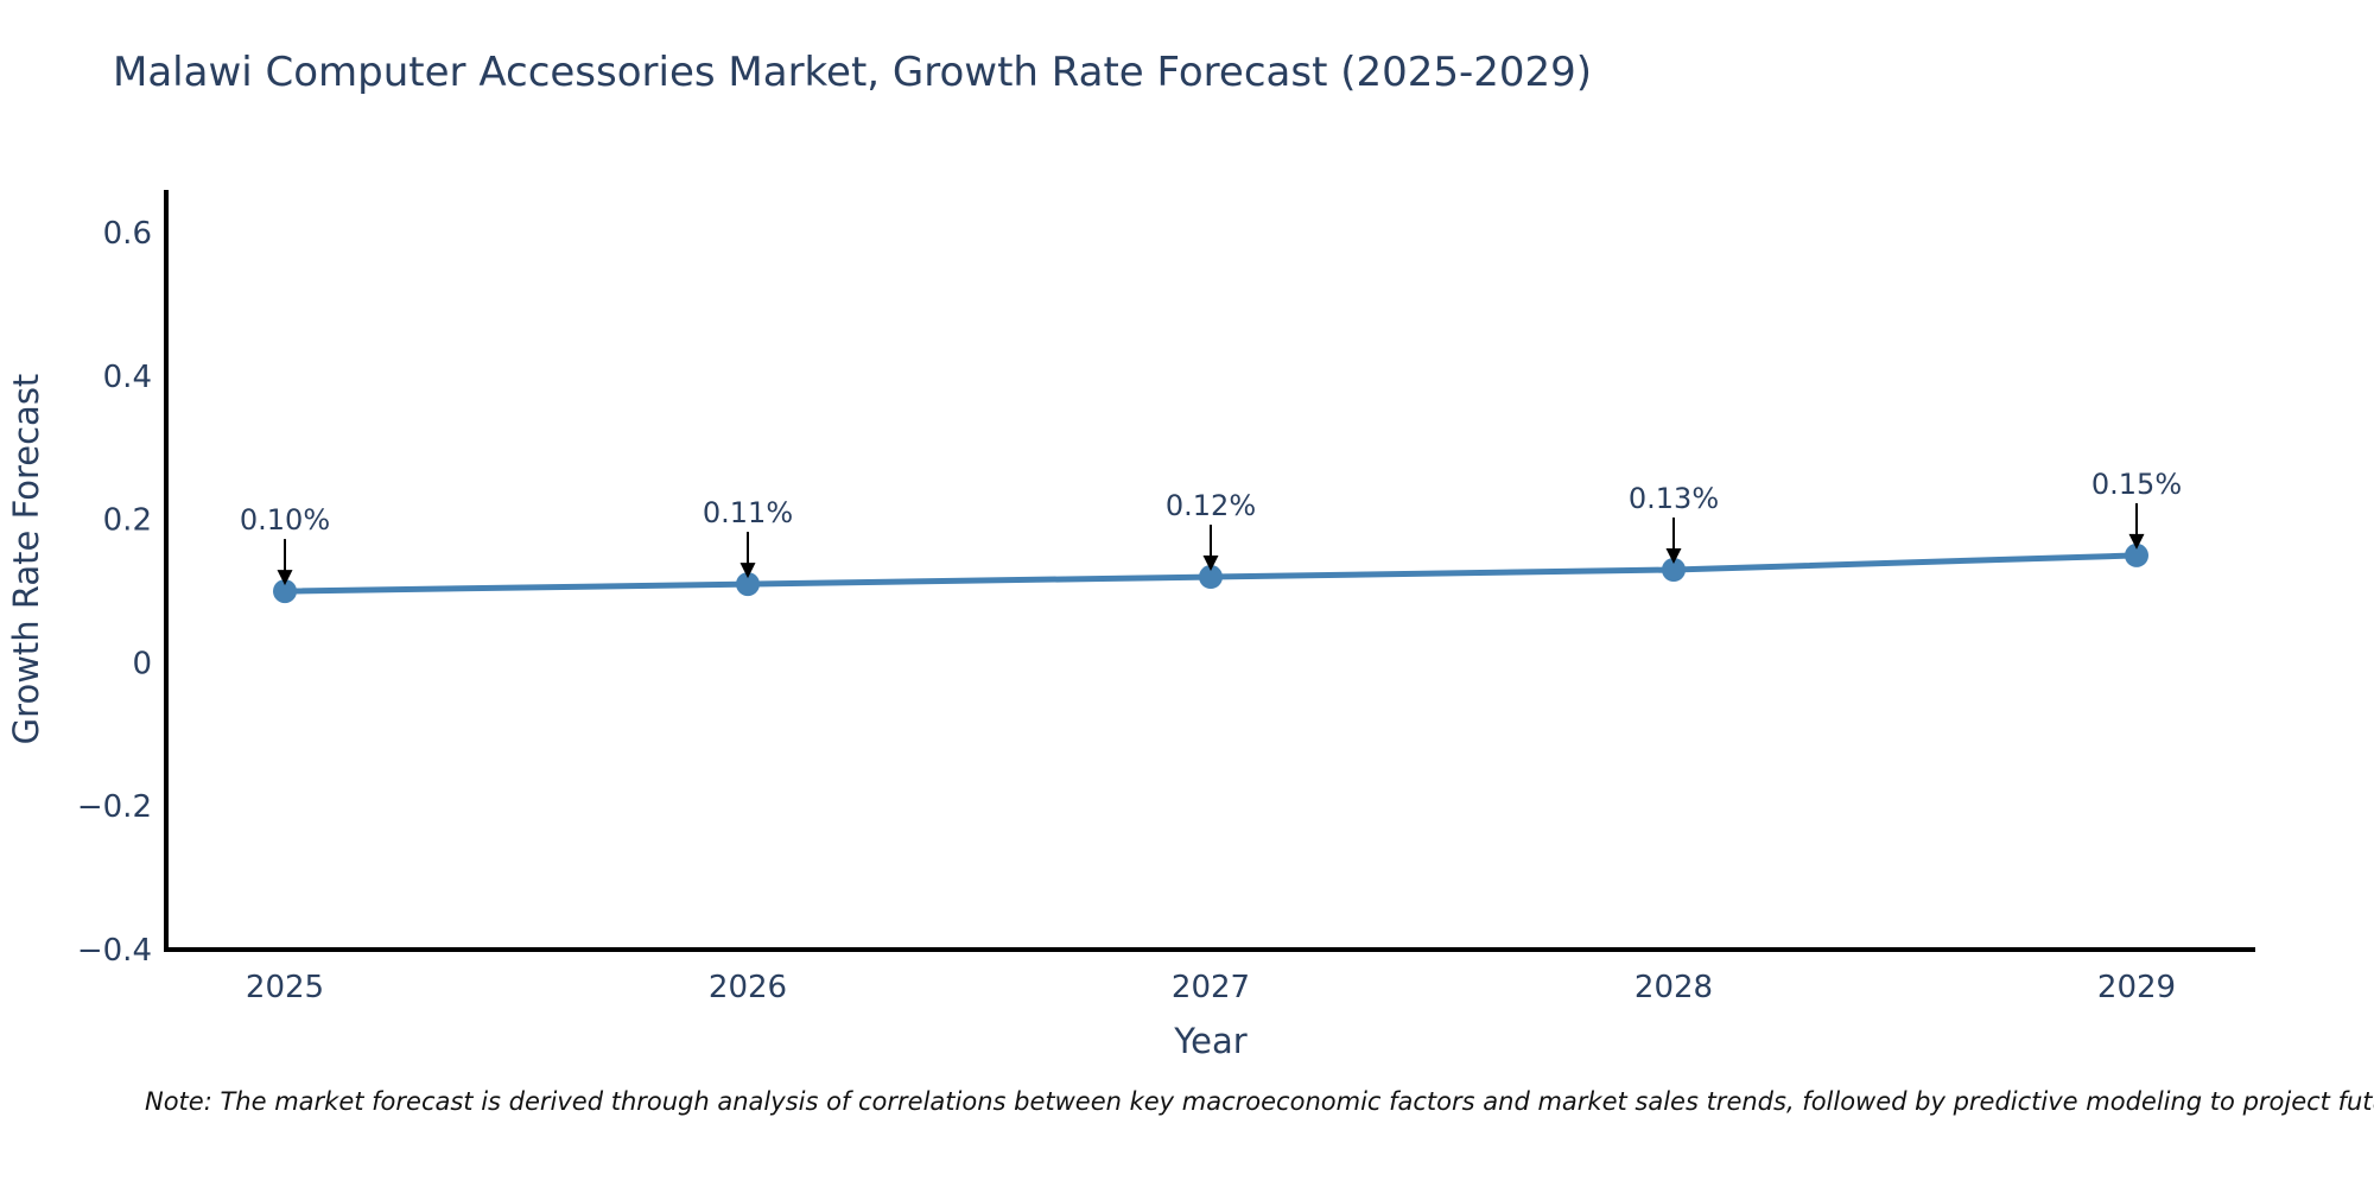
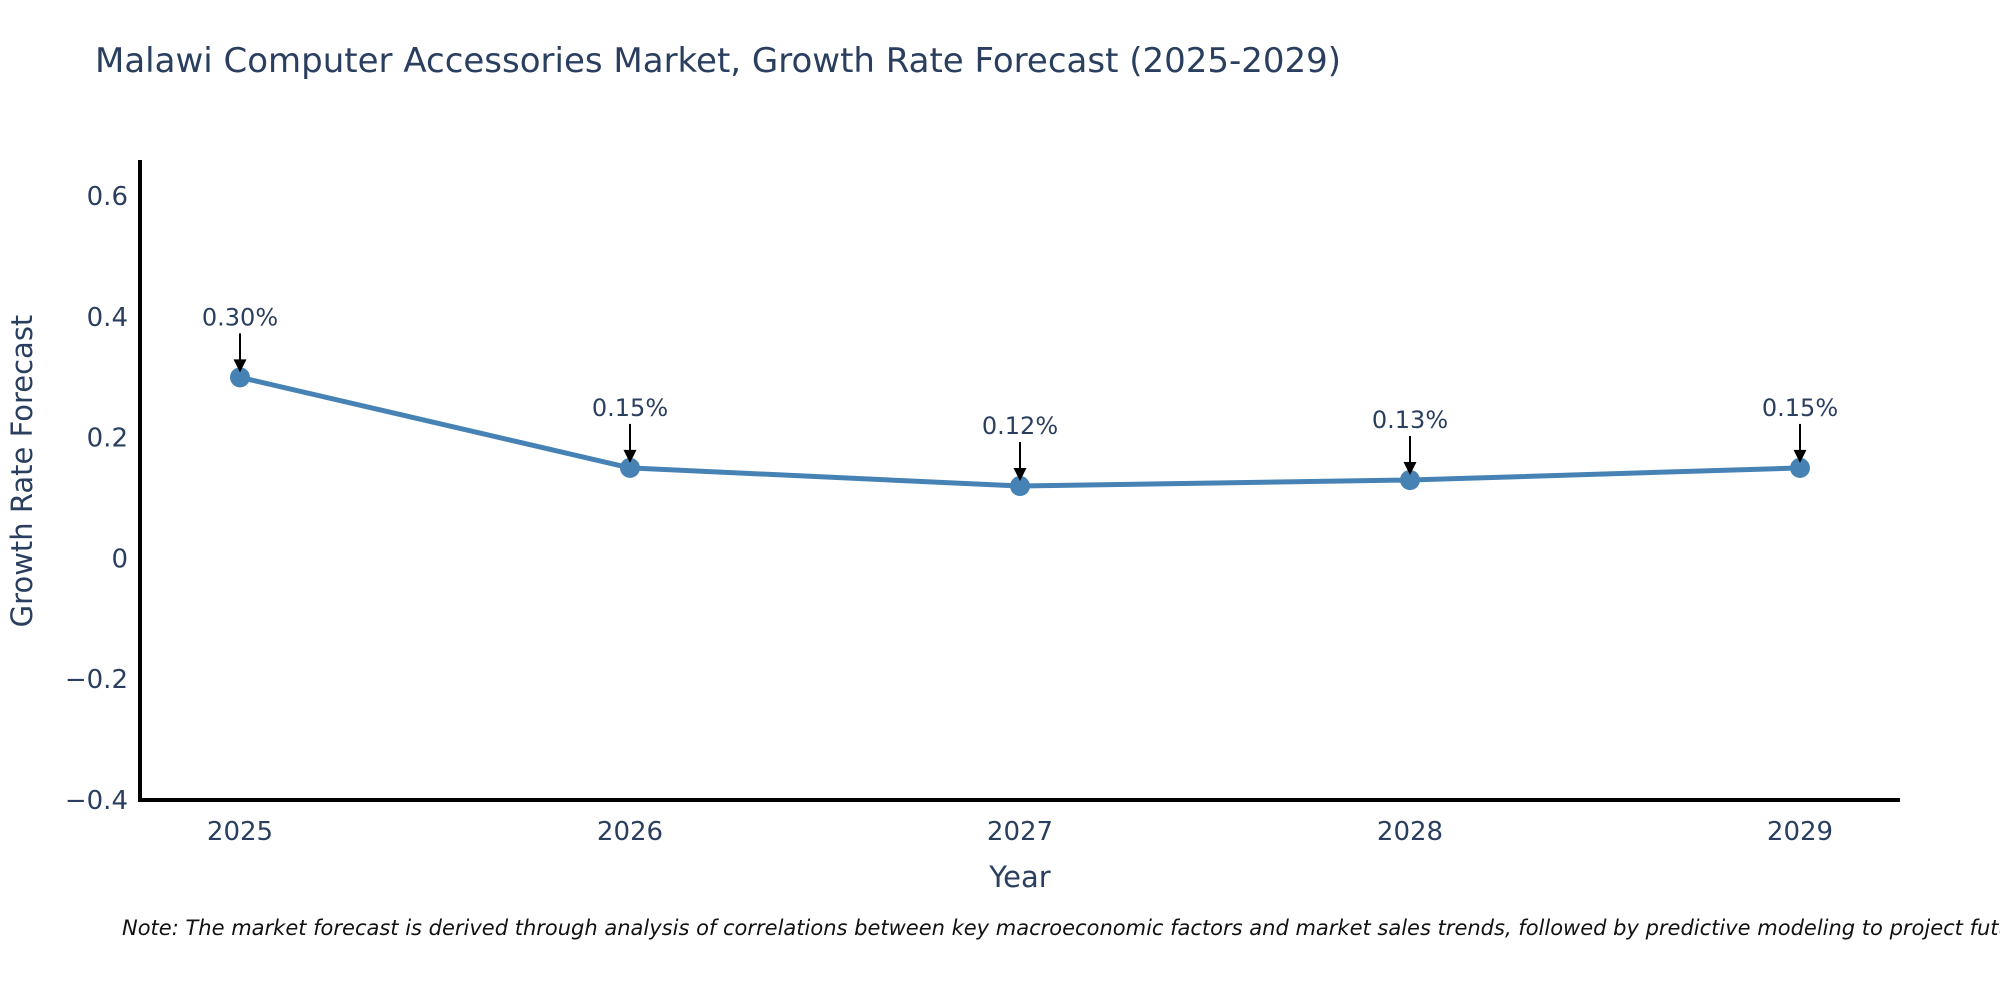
2025: 0.10% -> 0.30%
2026: 0.11% -> 0.15%
